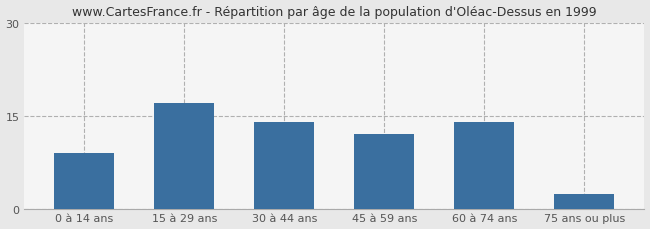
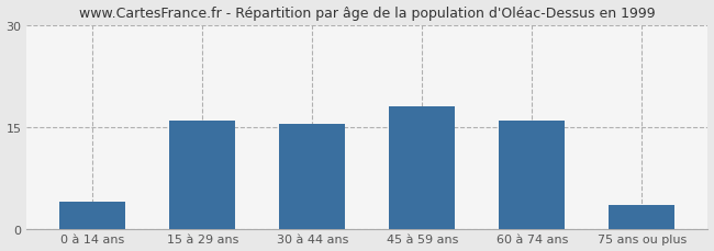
0 à 14 ans: 9.0 -> 4.0
15 à 29 ans: 17.0 -> 16.0
30 à 44 ans: 14.0 -> 15.5
45 à 59 ans: 12.0 -> 18.0
60 à 74 ans: 14.0 -> 16.0
75 ans ou plus: 2.4 -> 3.5
